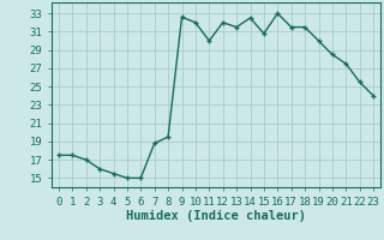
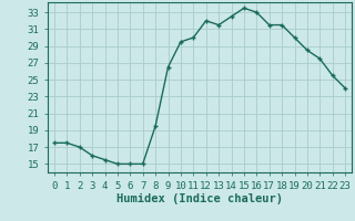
7: 18.8 -> 15.0
9: 32.6 -> 26.5
10: 32.0 -> 29.5
15: 30.8 -> 33.5
